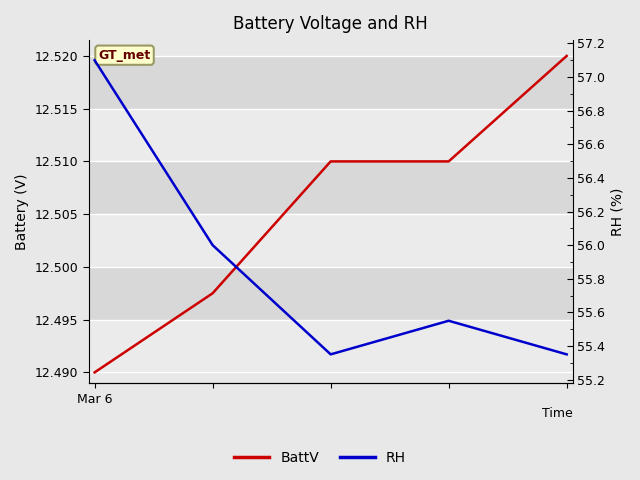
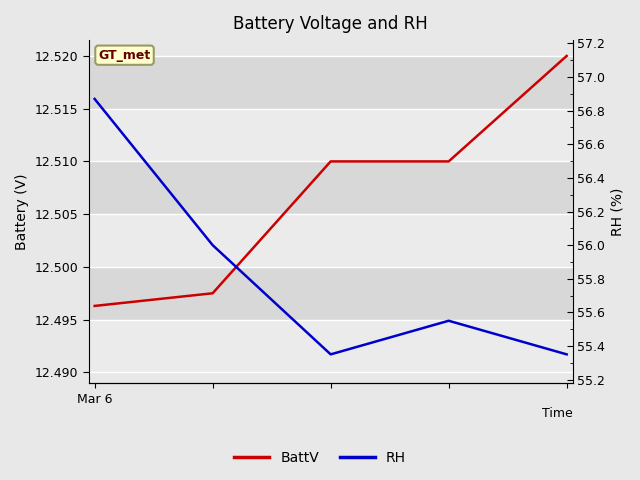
BattV/Mar 6: 12.4900 -> 12.4963
RH/Mar 6: 57.10 -> 56.87
